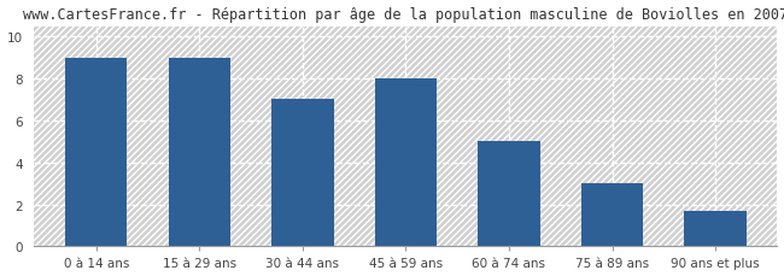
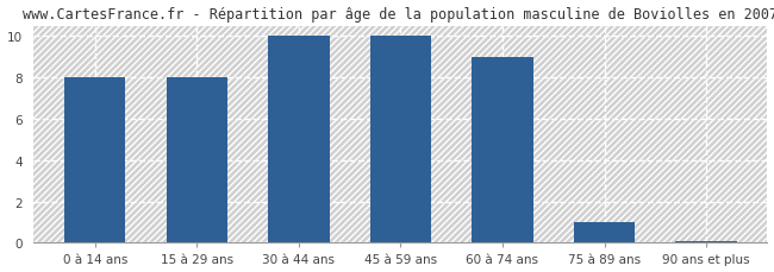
0 à 14 ans: 9.0 -> 8.0
15 à 29 ans: 9.0 -> 8.0
30 à 44 ans: 7.0 -> 10.0
45 à 59 ans: 8.0 -> 10.0
60 à 74 ans: 5.0 -> 9.0
75 à 89 ans: 3.0 -> 1.0
90 ans et plus: 1.7 -> 0.1
